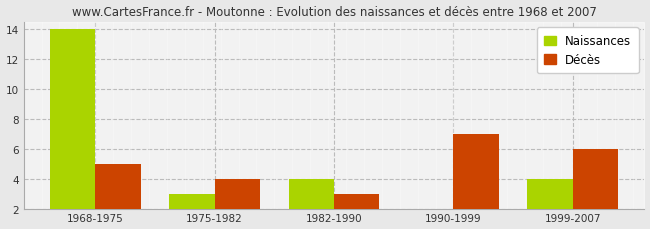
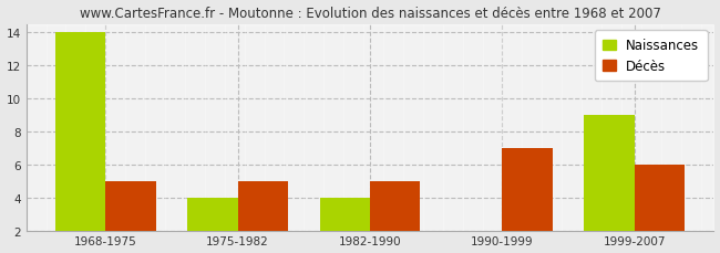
Naissances/1975-1982: 3 -> 4
Décès/1975-1982: 4 -> 5
Décès/1982-1990: 3 -> 5
Naissances/1999-2007: 4 -> 9
